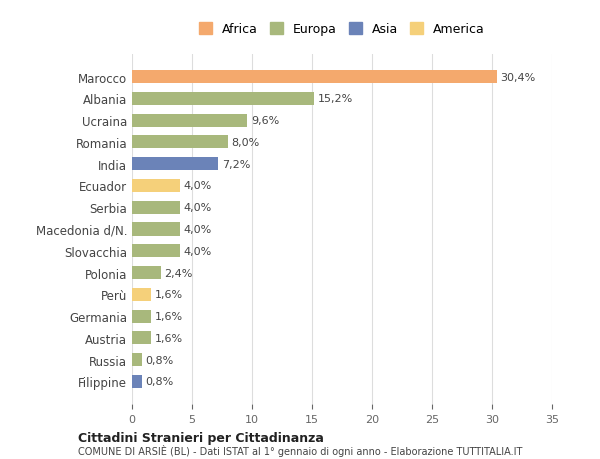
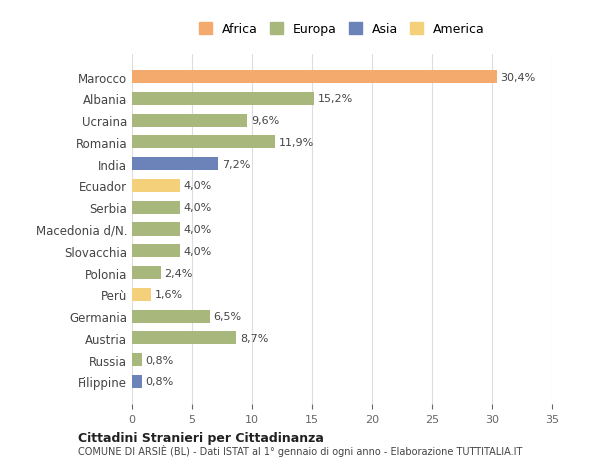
Romania: 8,0% -> 11,9%
Germania: 1,6% -> 6,5%
Austria: 1,6% -> 8,7%
